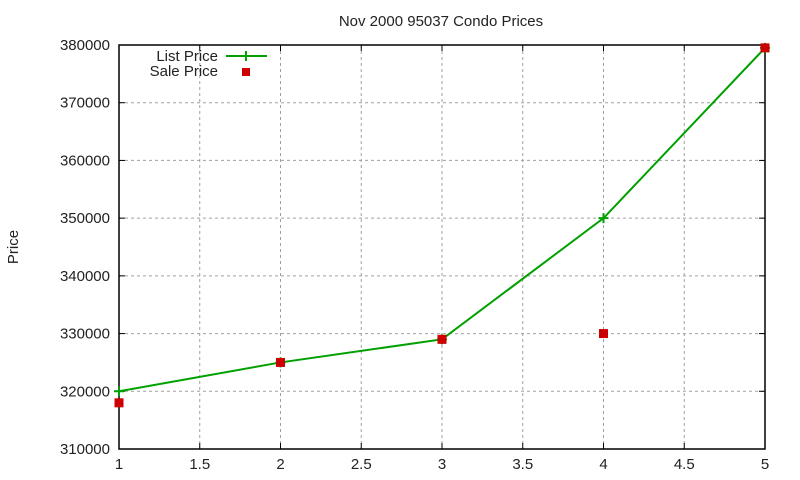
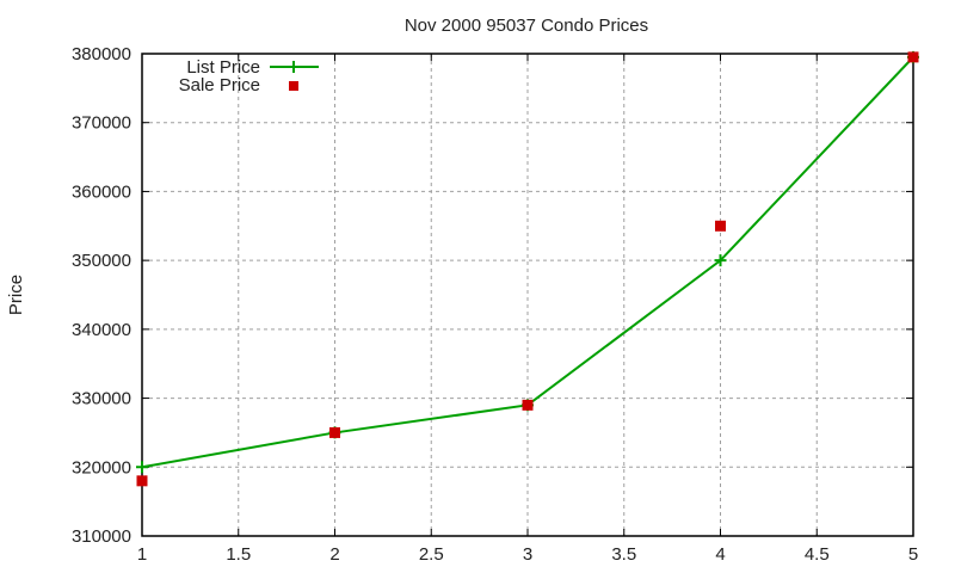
Sale Price/4: 330000 -> 355000
